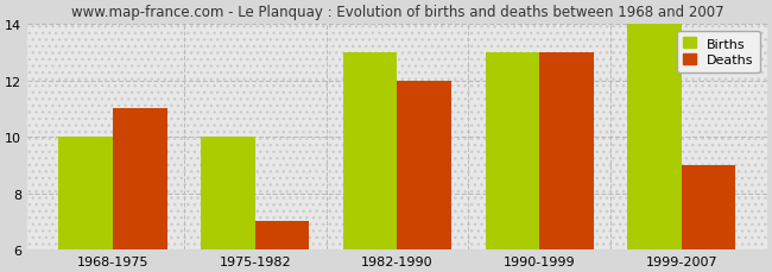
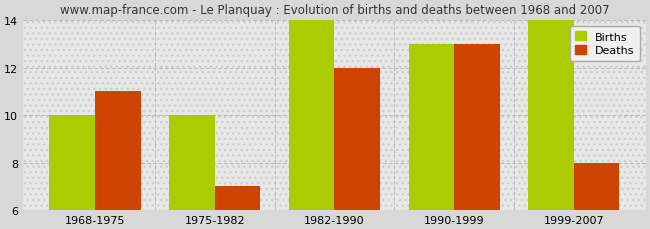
Births/1982-1990: 13 -> 14
Deaths/1999-2007: 9 -> 8
